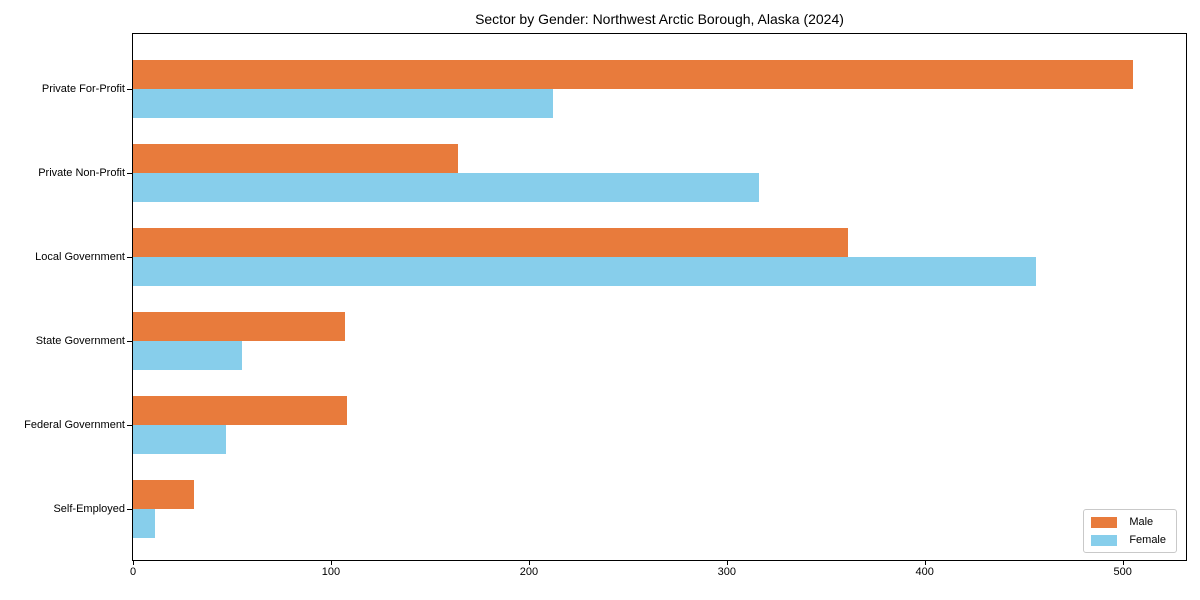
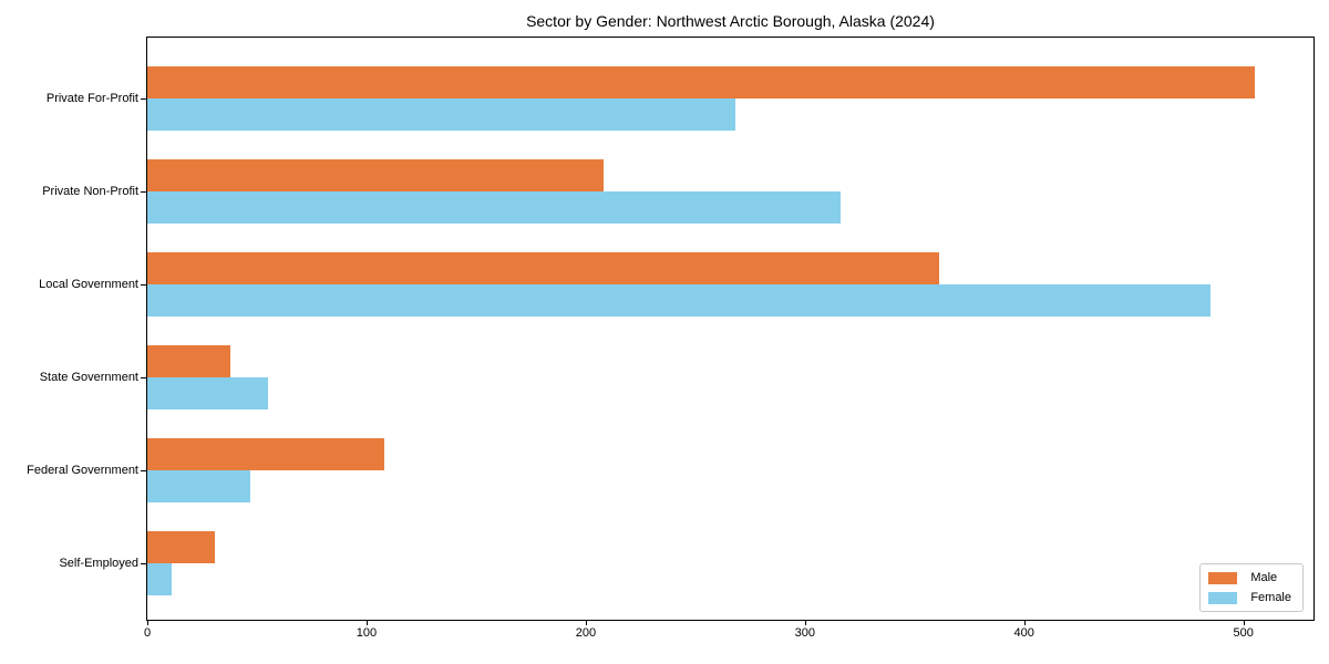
Female/Private For-Profit: 212 -> 268
Male/Private Non-Profit: 164 -> 208
Female/Local Government: 456 -> 485
Male/State Government: 107 -> 38
